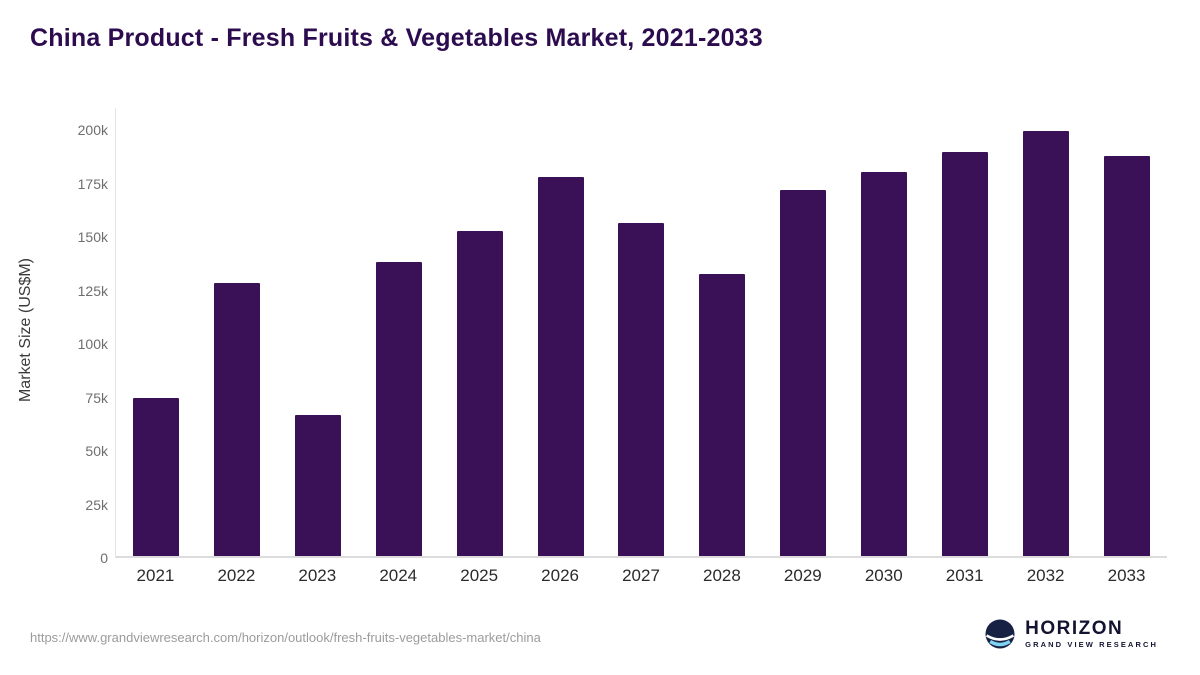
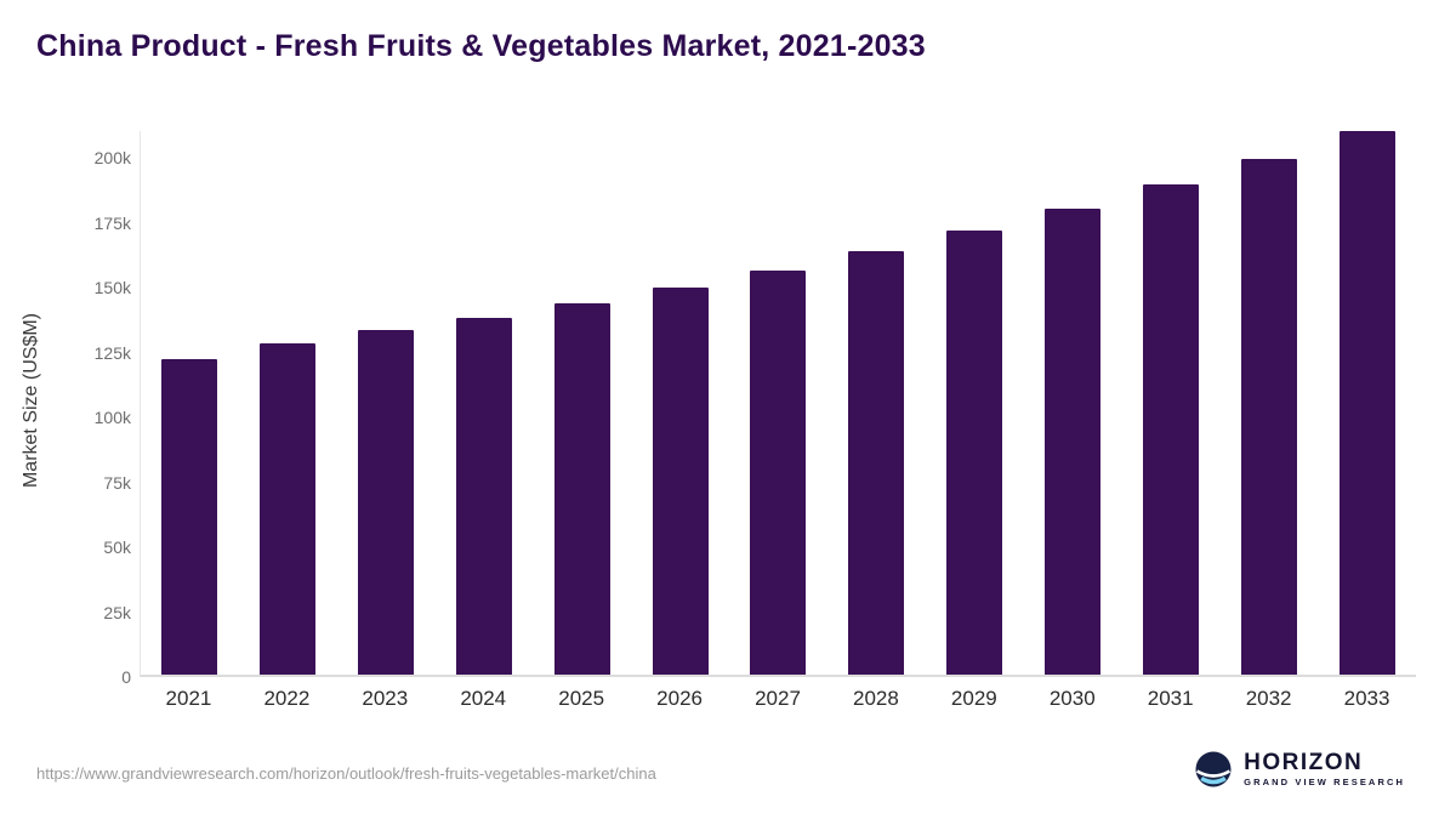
2021: 74k -> 122k
2023: 66k -> 132k
2025: 152k -> 143k
2026: 177k -> 149k
2028: 132k -> 163k
2033: 187k -> 210k
